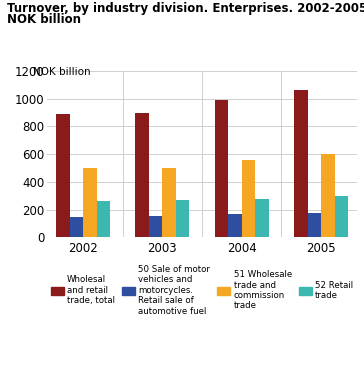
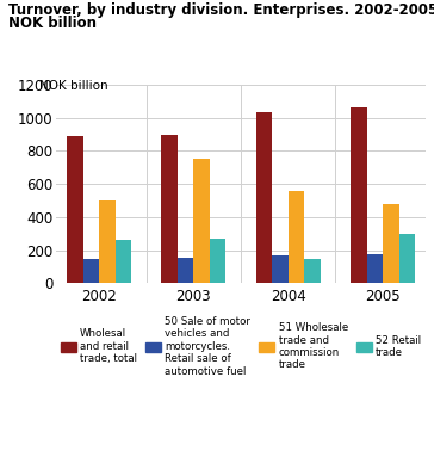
51 Wholesale trade and commission trade/2003: 500 -> 750
Wholesal and retail trade, total/2004: 990 -> 1030
52 Retail trade/2004: 280 -> 150
51 Wholesale trade and commission trade/2005: 600 -> 480
